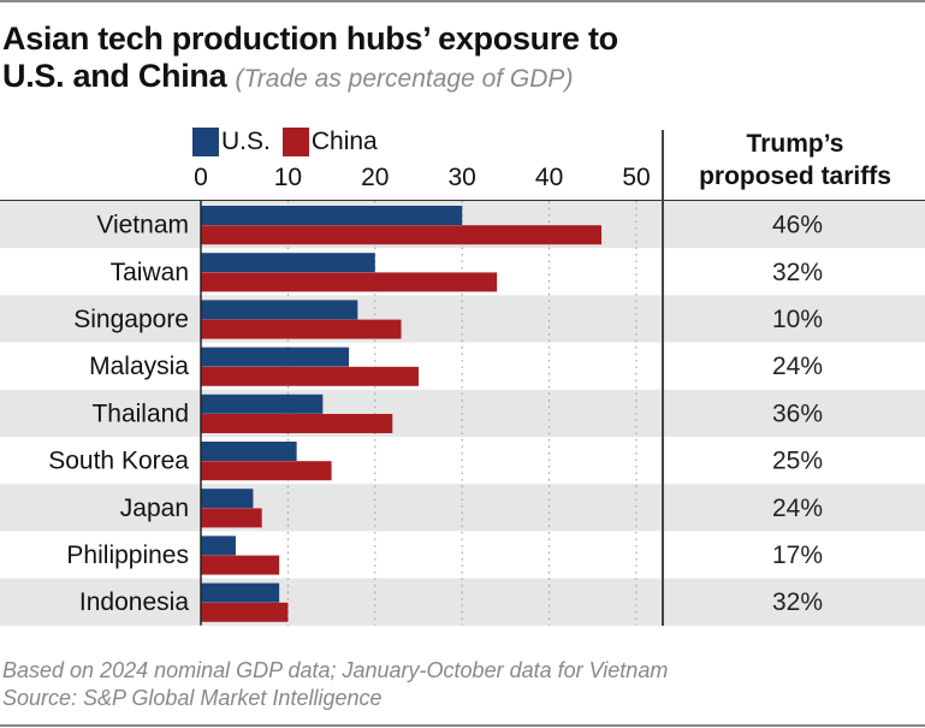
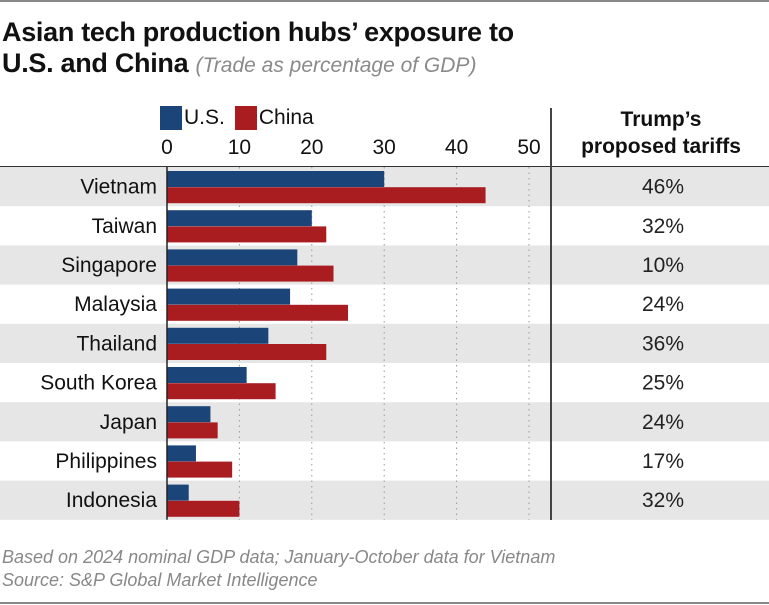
China/Vietnam: 46 -> 44
China/Taiwan: 34 -> 22
U.S./Indonesia: 9 -> 3
